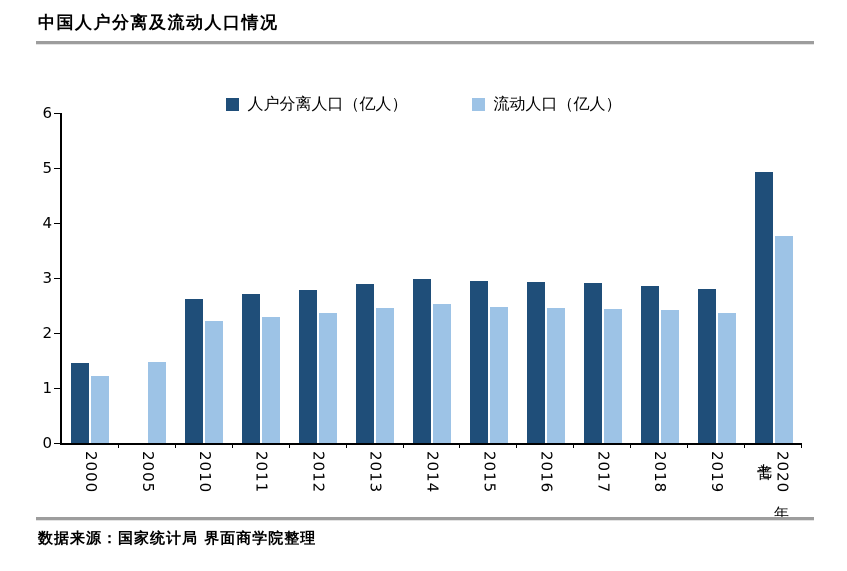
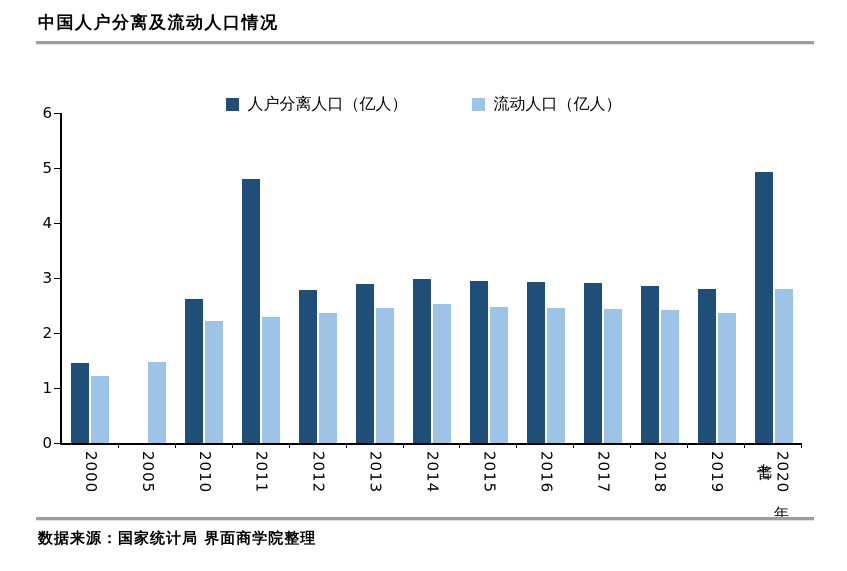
人户分离人口（亿人）/2011: 2.7 -> 4.8
流动人口（亿人）/2020年 七普: 3.8 -> 2.8
